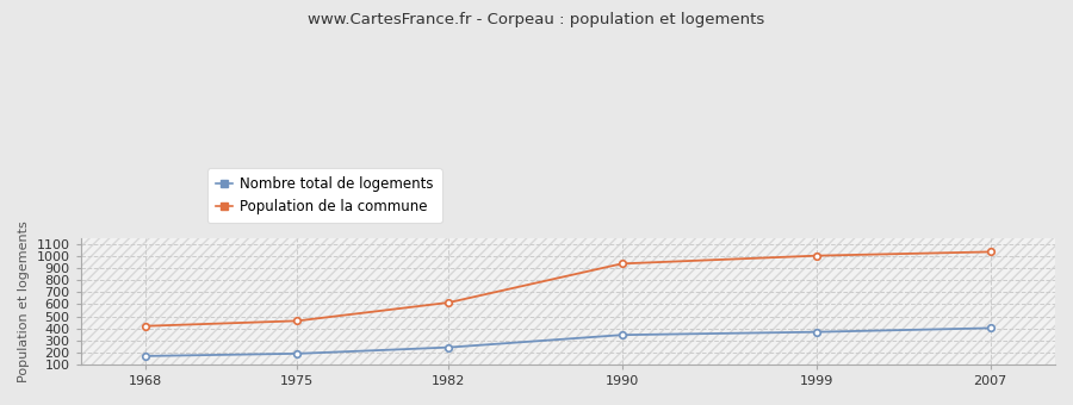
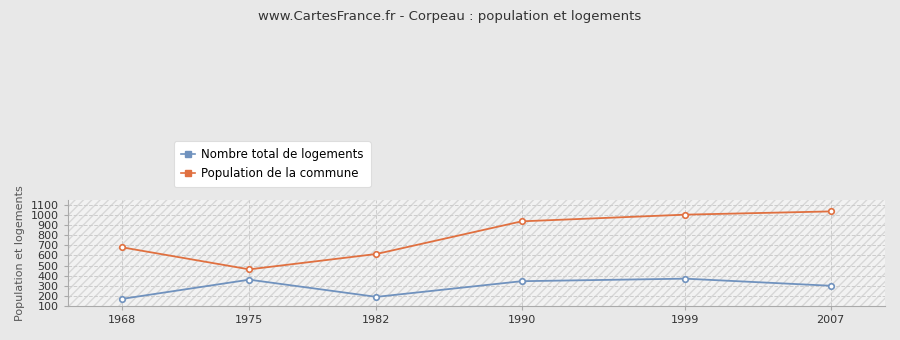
Population de la commune/1968: 420 -> 680
Nombre total de logements/1975: 190 -> 360
Nombre total de logements/1982: 240 -> 190
Nombre total de logements/2007: 400 -> 300
